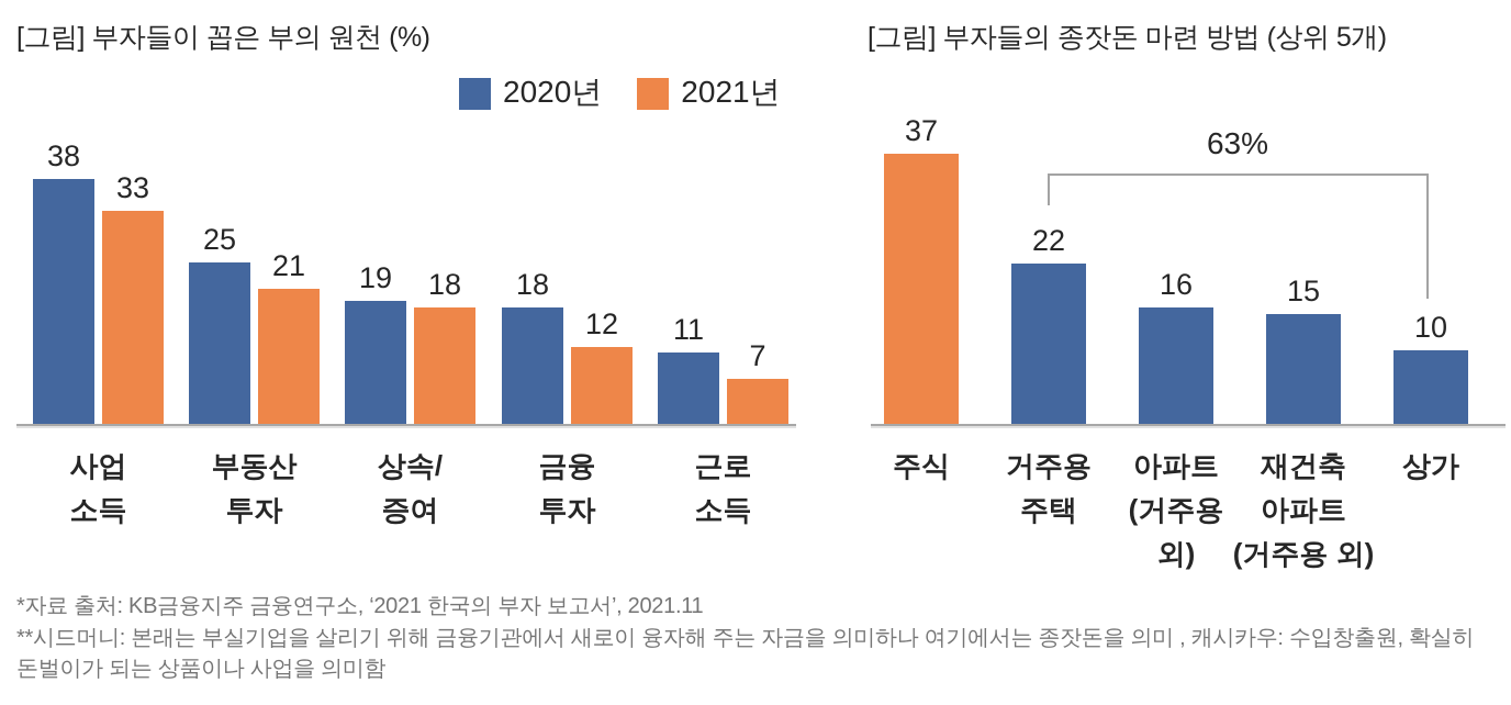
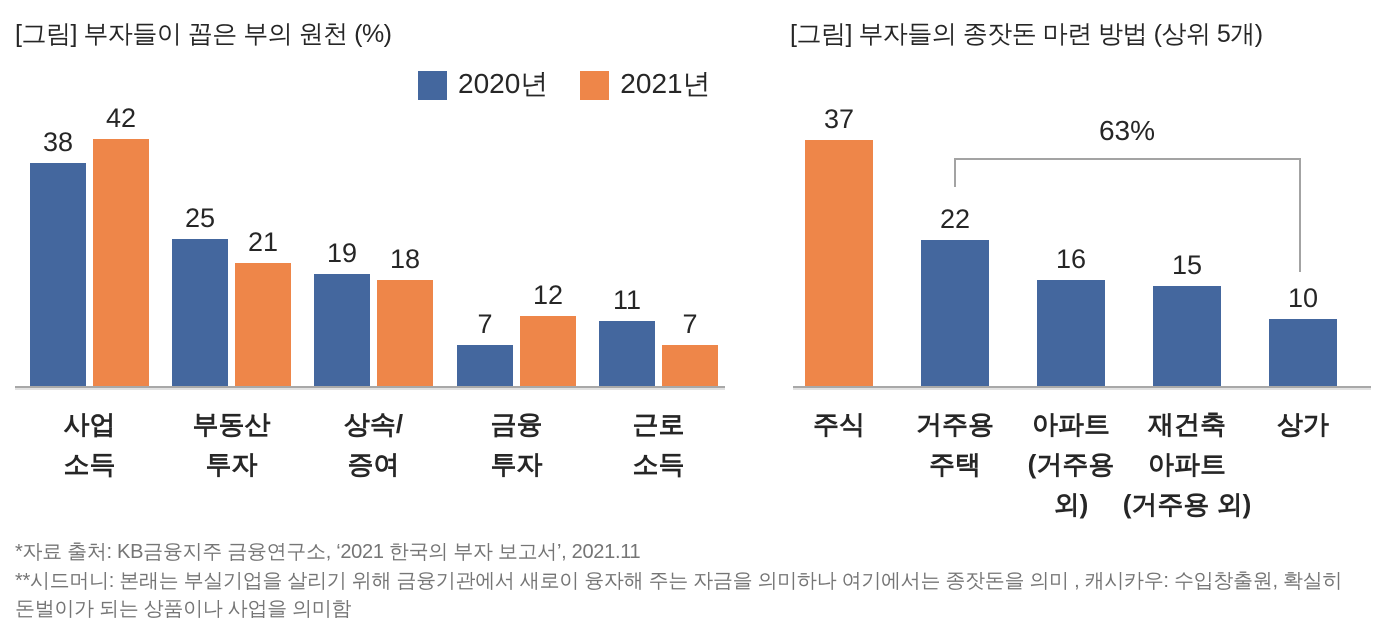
[그림] 부자들이 꼽은 부의 원천 (%)/2021년/사업 소득: 33 -> 42
[그림] 부자들이 꼽은 부의 원천 (%)/2020년/금융 투자: 18 -> 7
